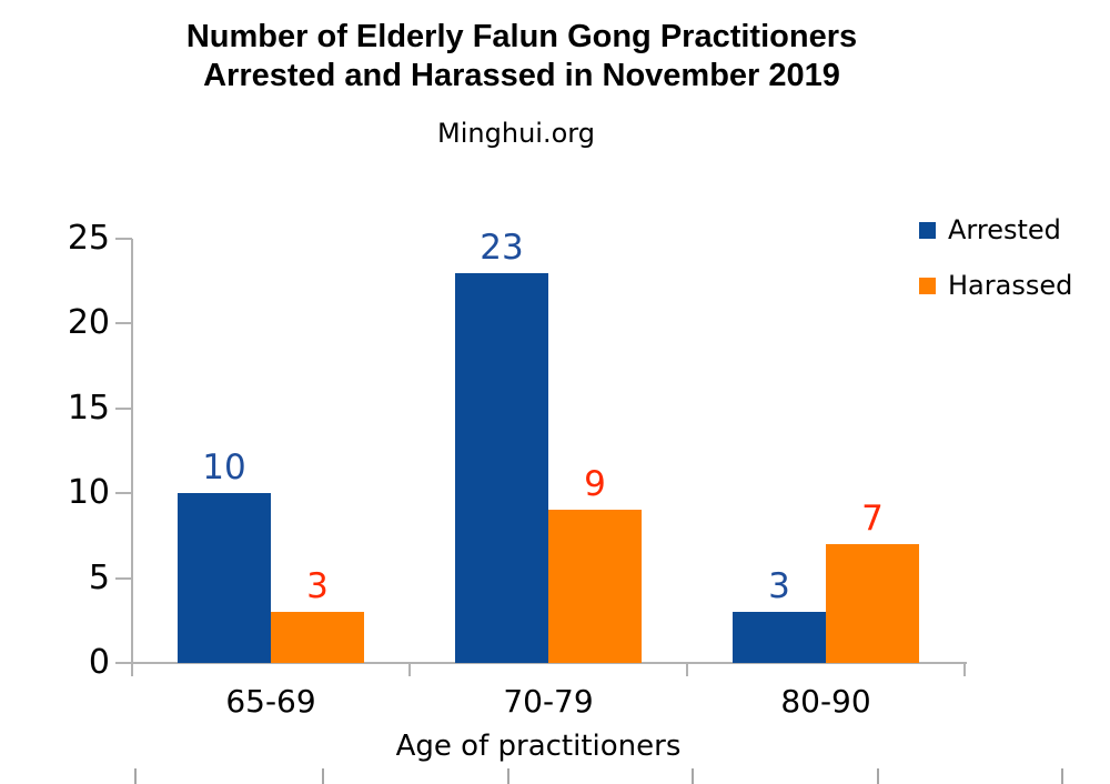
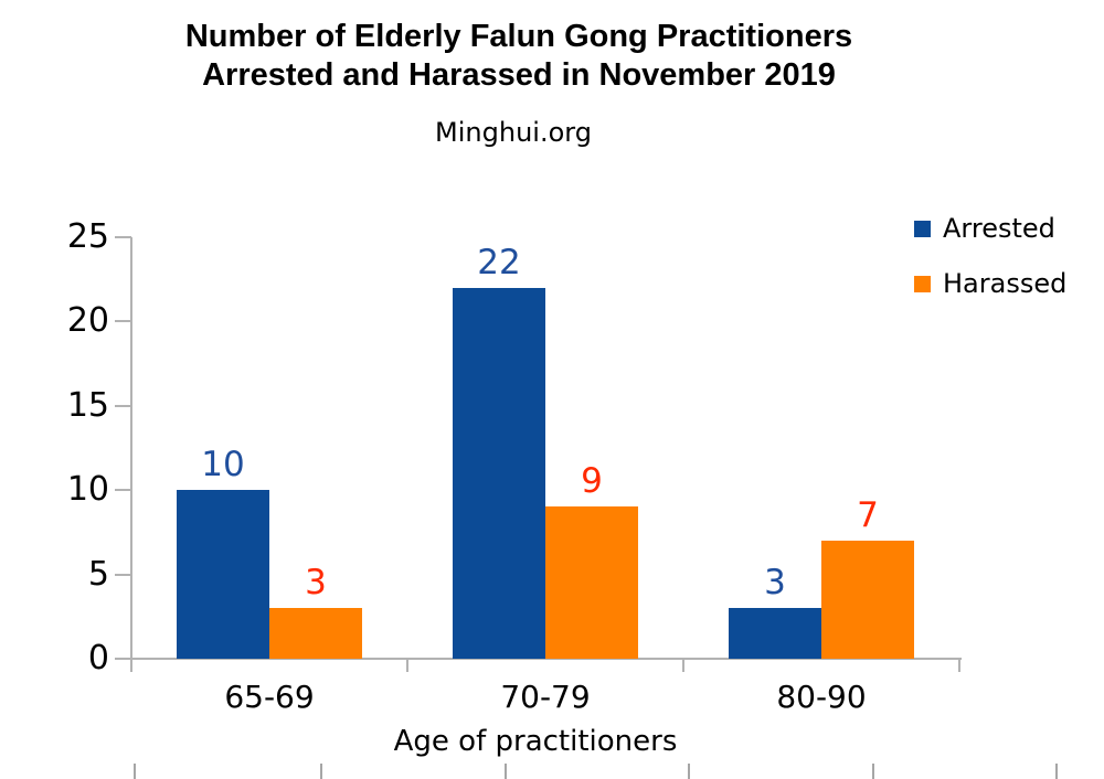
Arrested/70-79: 23 -> 22
